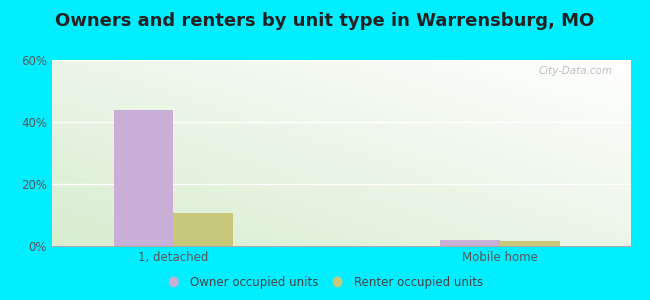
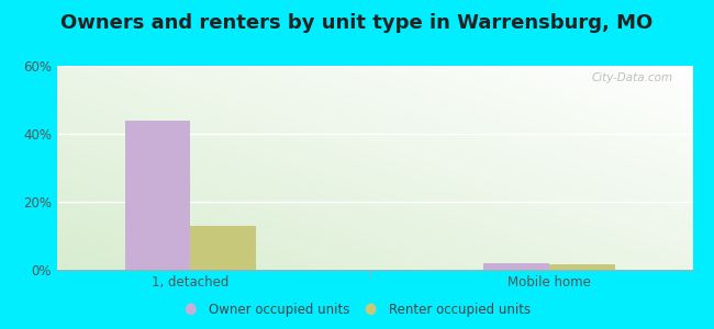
Renter occupied units/1, detached: 10.5% -> 13.0%
